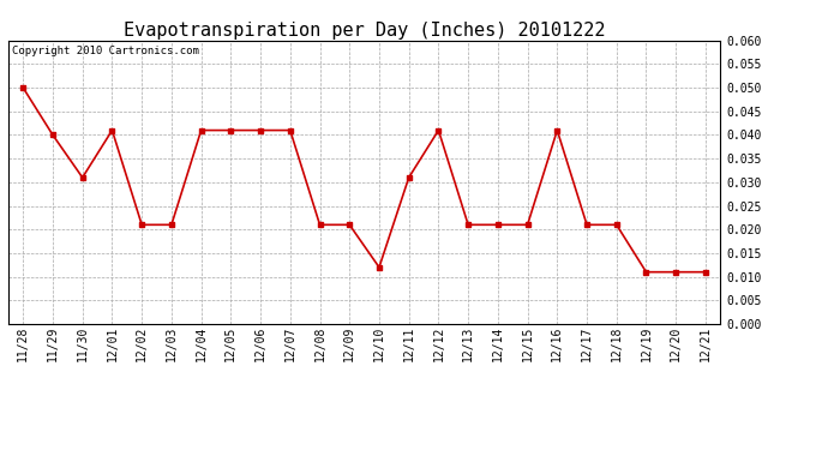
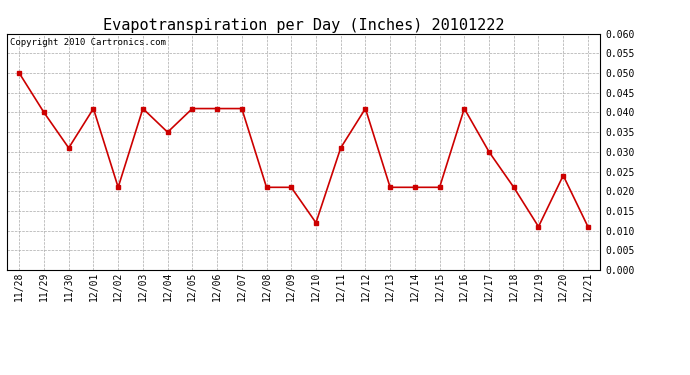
12/03: 0.021 -> 0.041
12/04: 0.041 -> 0.035
12/17: 0.021 -> 0.030
12/20: 0.011 -> 0.024
